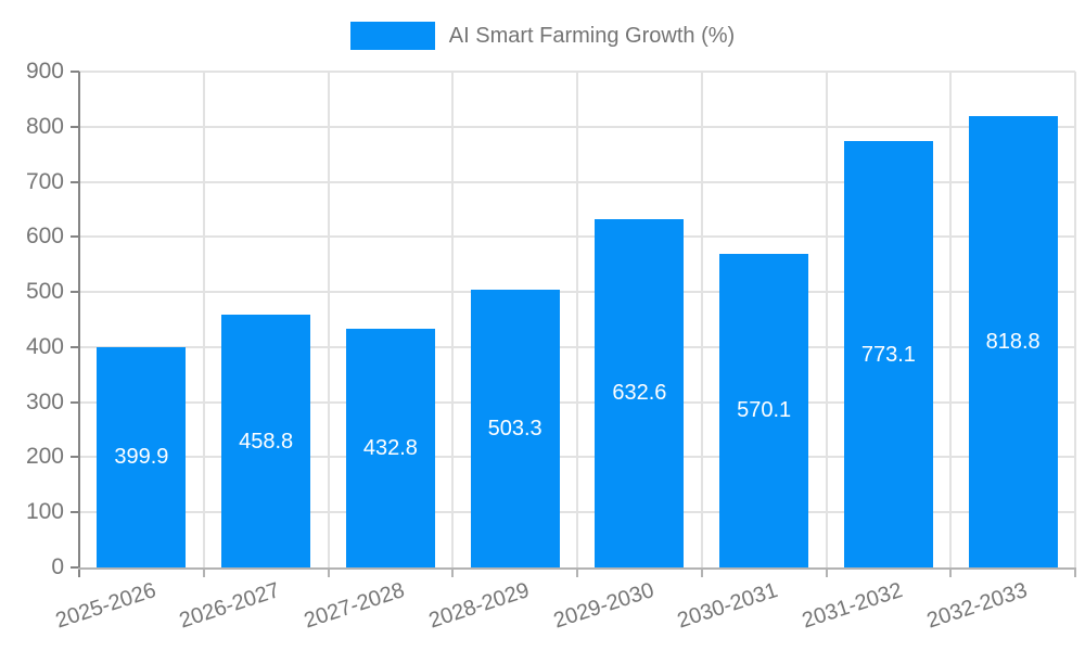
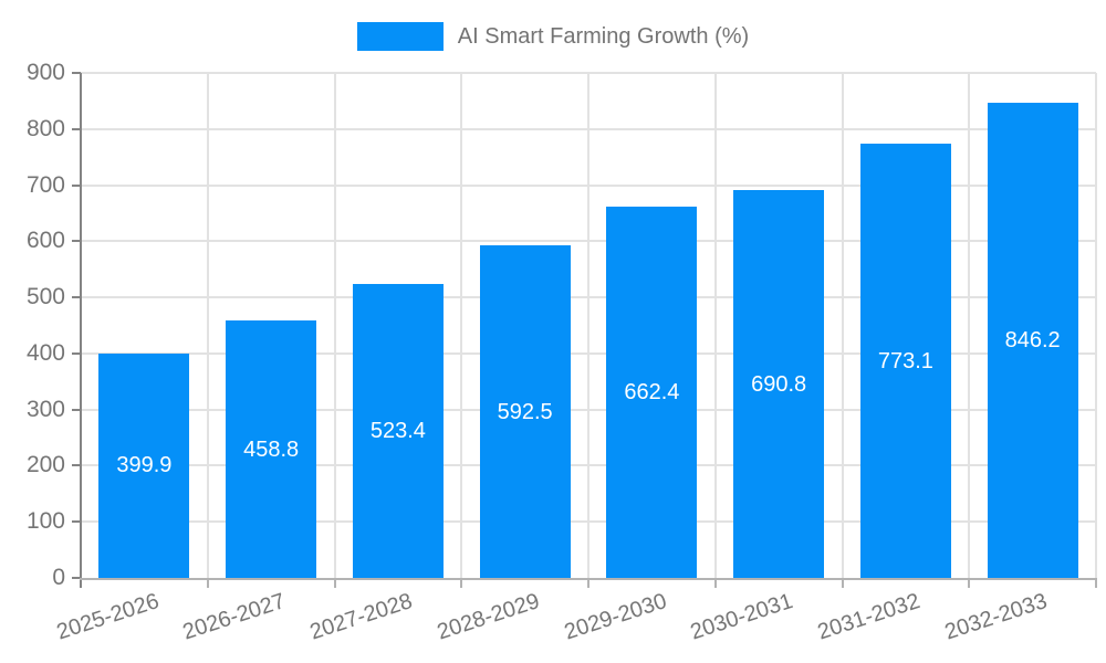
2027-2028: 432.8 -> 523.4
2028-2029: 503.3 -> 592.5
2029-2030: 632.6 -> 662.4
2030-2031: 570.1 -> 690.8
2032-2033: 818.8 -> 846.2
